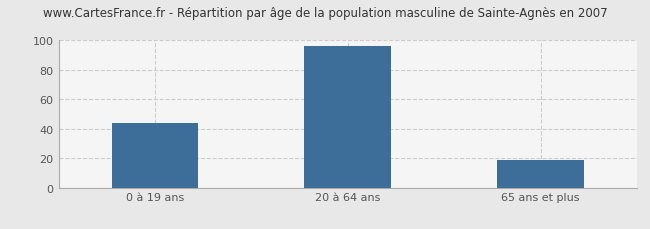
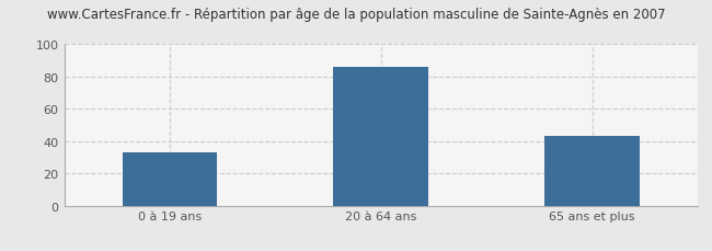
0 à 19 ans: 44 -> 33
20 à 64 ans: 96 -> 86
65 ans et plus: 19 -> 43
